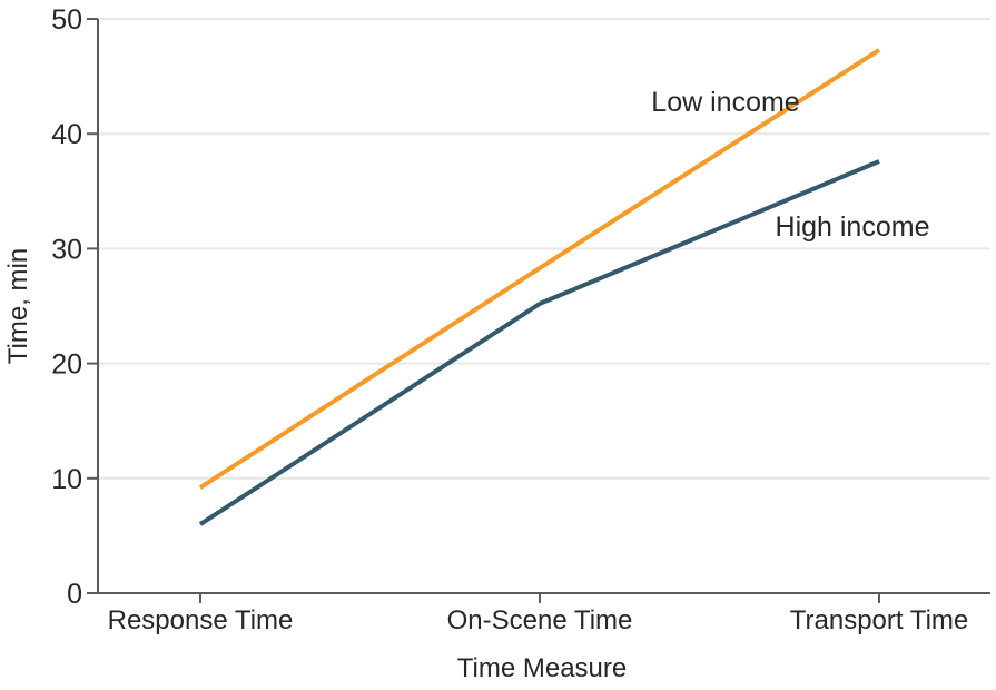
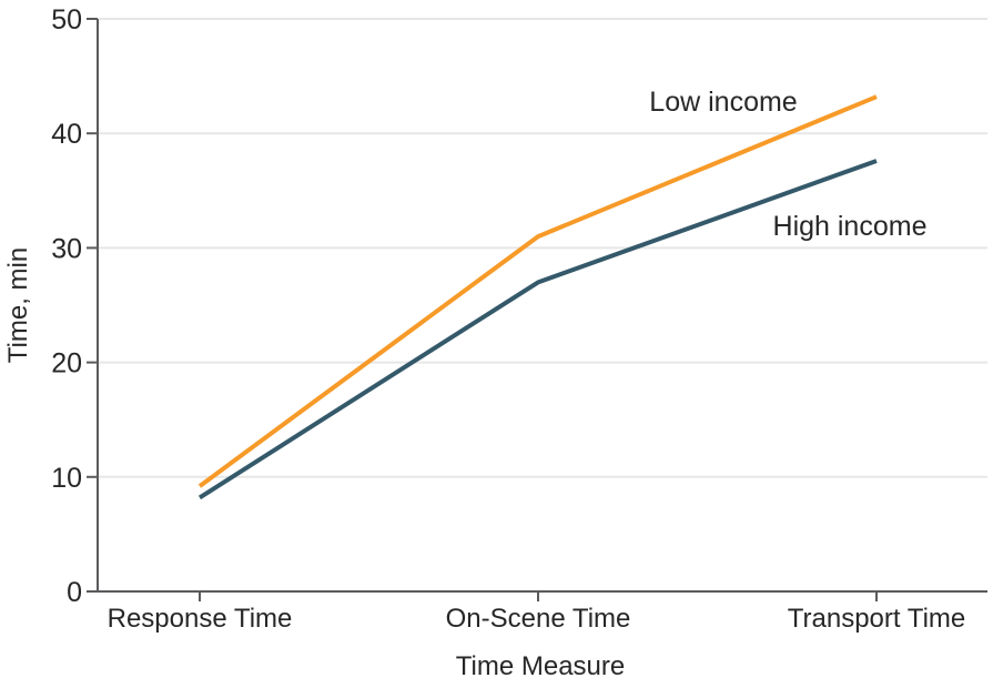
High income/Response Time: 6.0 -> 8.2
Low income/On-Scene Time: 28.3 -> 31.0
High income/On-Scene Time: 25.2 -> 27.0
Low income/Transport Time: 47.3 -> 43.2
